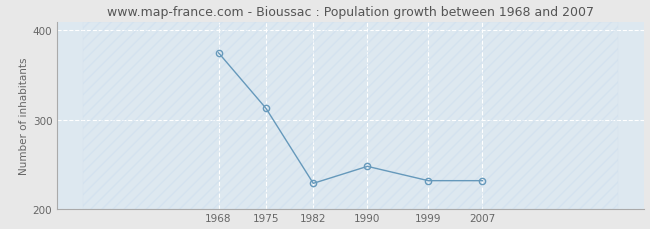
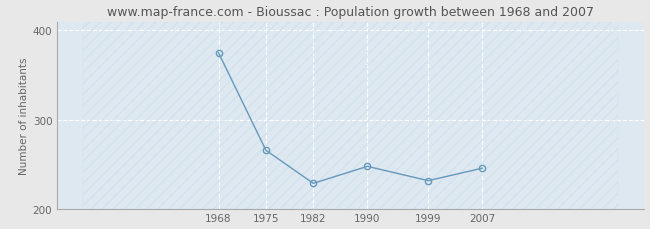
1975: 313 -> 266
2007: 232 -> 246
